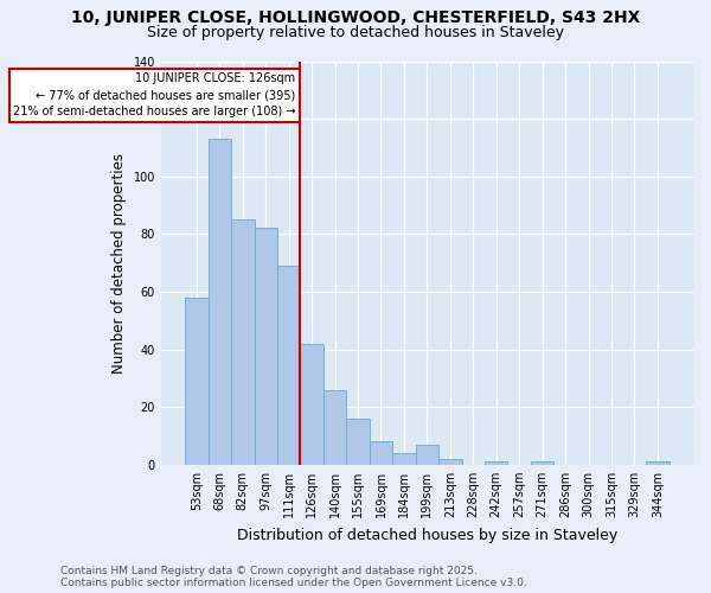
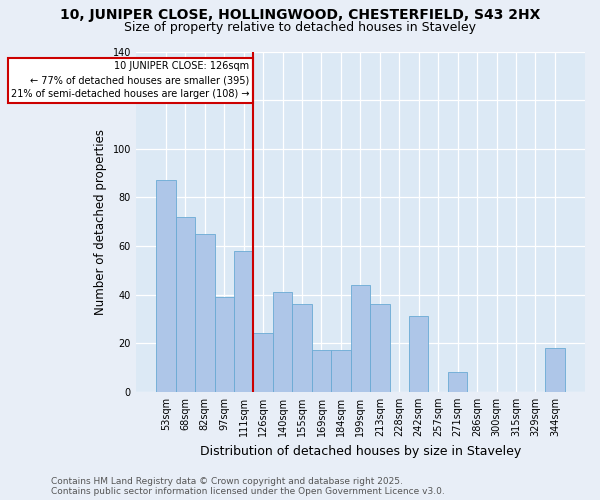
53sqm: 58 -> 87
68sqm: 113 -> 72
82sqm: 85 -> 65
97sqm: 82 -> 39
111sqm: 69 -> 58
126sqm: 42 -> 24
140sqm: 26 -> 41
155sqm: 16 -> 36
169sqm: 8 -> 17
184sqm: 4 -> 17
199sqm: 7 -> 44
213sqm: 2 -> 36
242sqm: 1 -> 31
271sqm: 1 -> 8
344sqm: 1 -> 18
